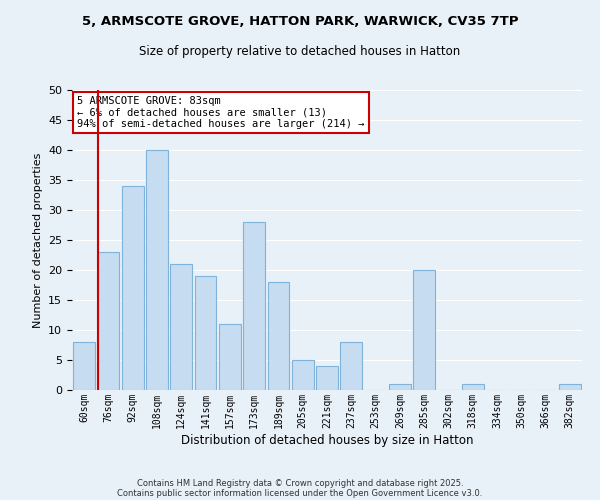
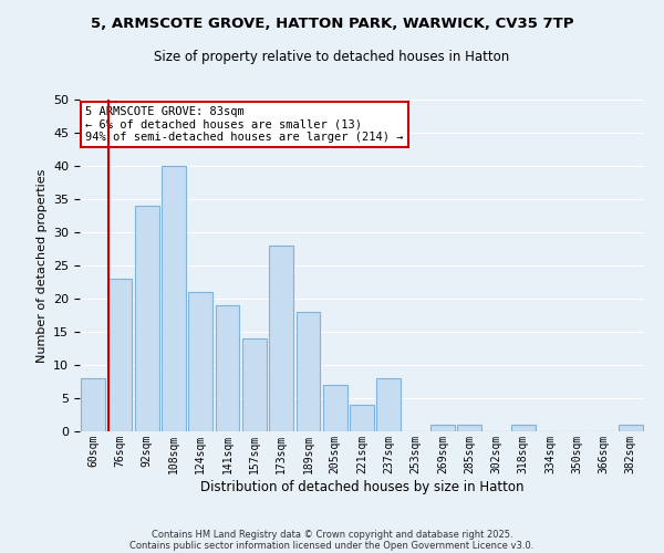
157sqm: 11 -> 14
205sqm: 5 -> 7
285sqm: 20 -> 1
